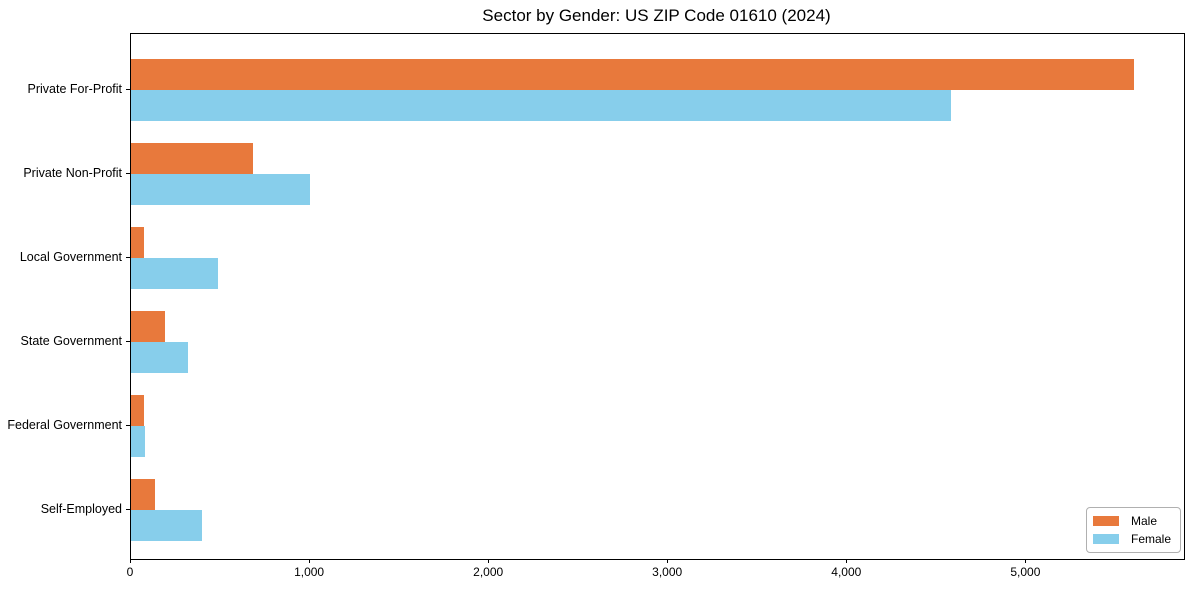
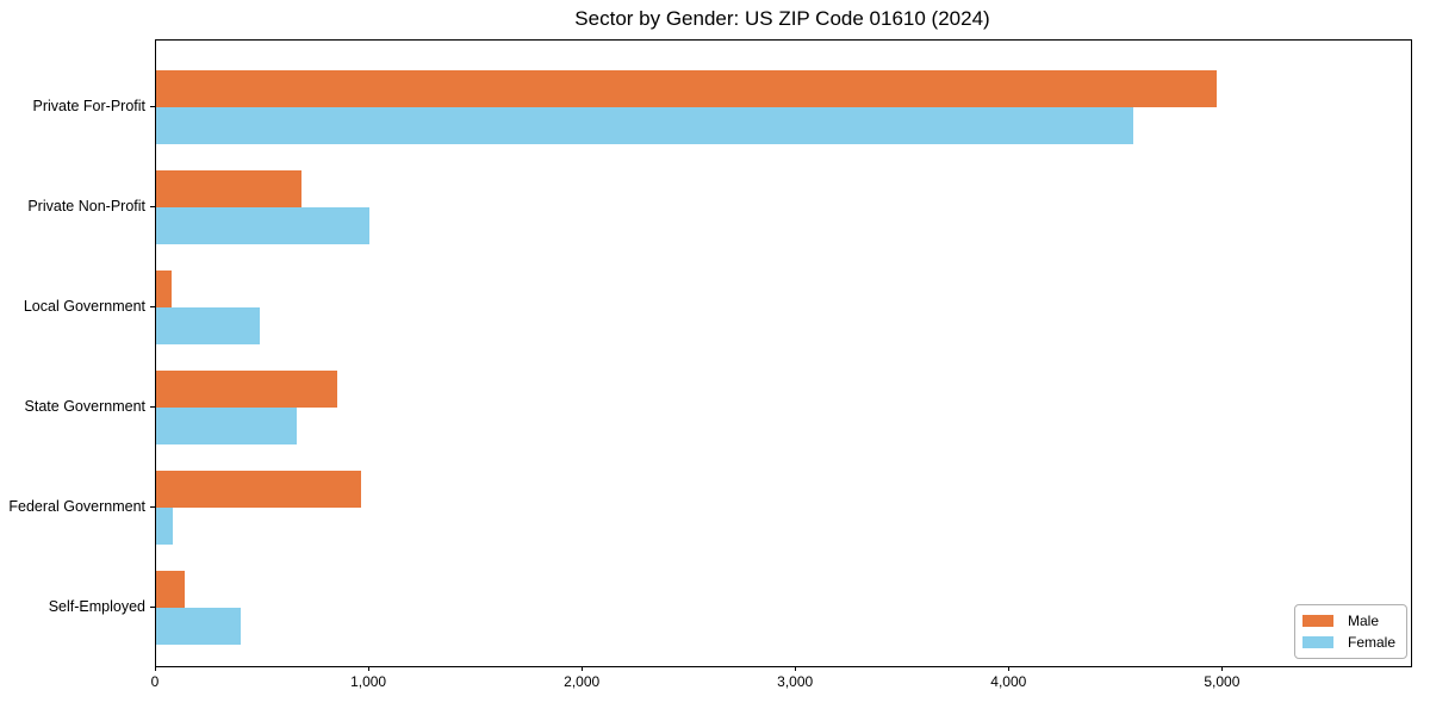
Male/Private For-Profit: 5600 -> 4970
Male/State Government: 190 -> 850
Female/State Government: 320 -> 660
Male/Federal Government: 70 -> 960
